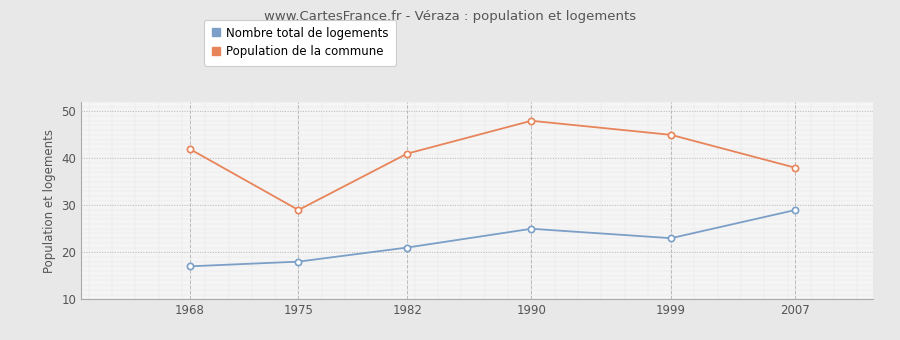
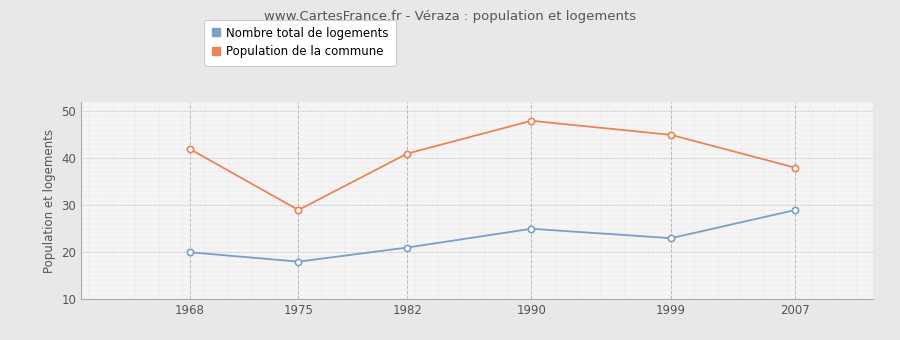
Nombre total de logements/1968: 17 -> 20
